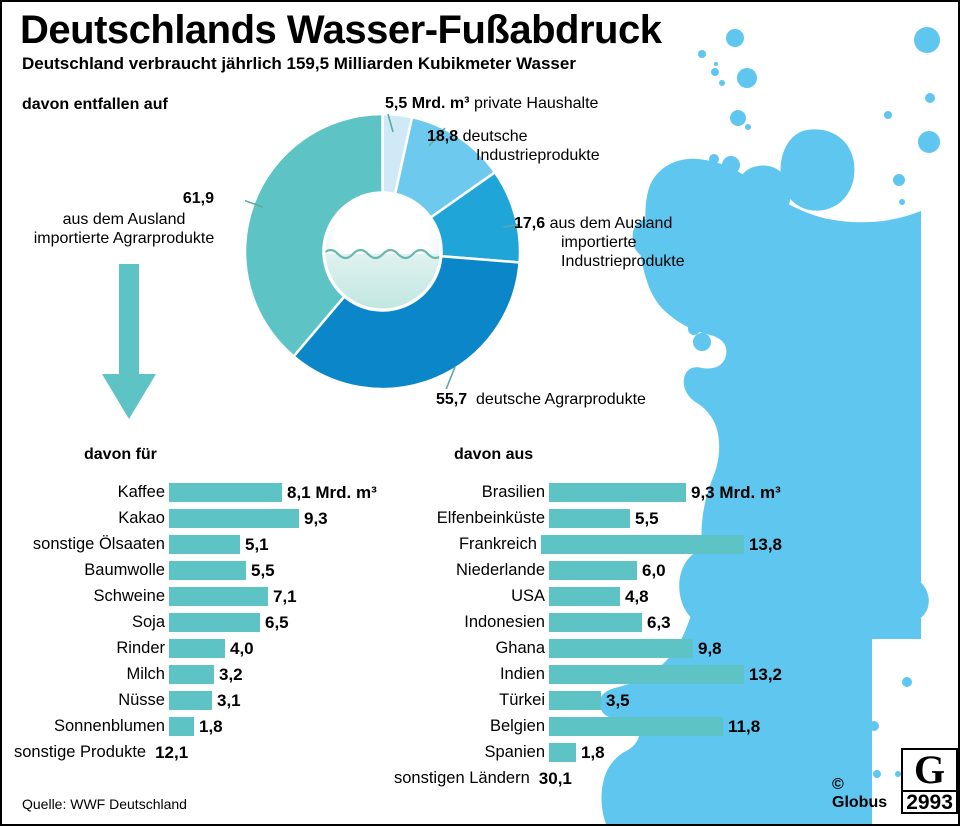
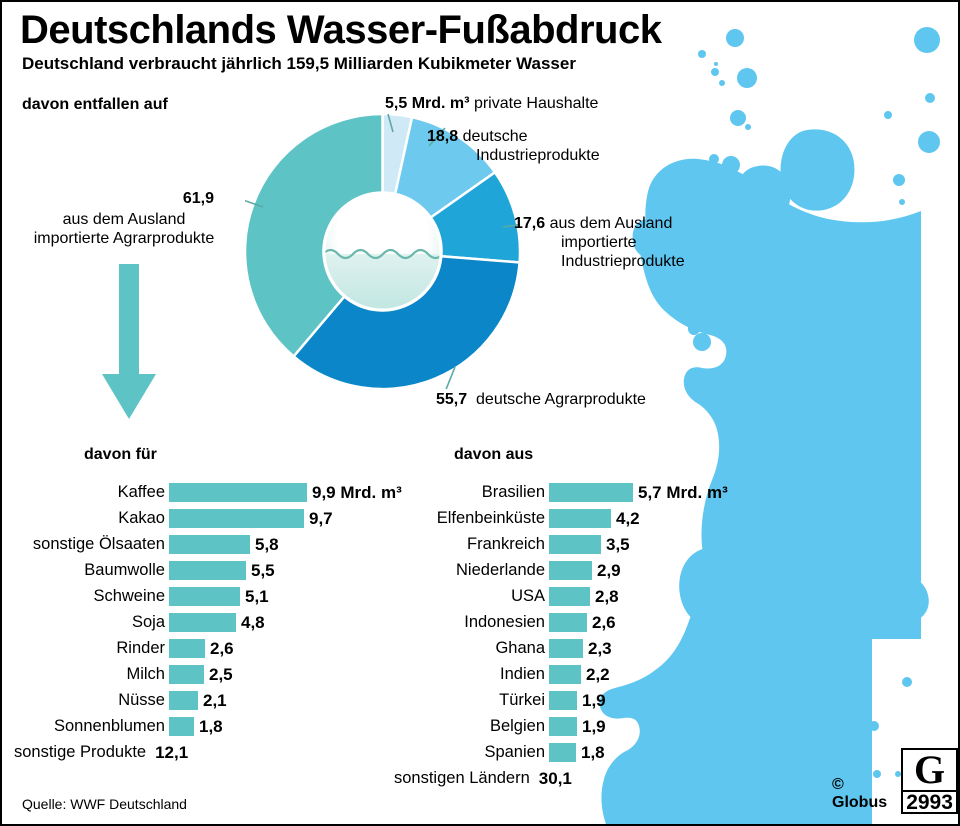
davon für/Kaffee: 8,1 -> 9,9
davon für/Kakao: 9,3 -> 9,7
davon für/sonstige Ölsaaten: 5,1 -> 5,8
davon für/Schweine: 7,1 -> 5,1
davon für/Soja: 6,5 -> 4,8
davon für/Rinder: 4,0 -> 2,6
davon für/Milch: 3,2 -> 2,5
davon für/Nüsse: 3,1 -> 2,1
davon aus/Brasilien: 9,3 -> 5,7
davon aus/Elfenbeinküste: 5,5 -> 4,2
davon aus/Frankreich: 13,8 -> 3,5
davon aus/Niederlande: 6,0 -> 2,9
davon aus/USA: 4,8 -> 2,8
davon aus/Indonesien: 6,3 -> 2,6
davon aus/Ghana: 9,8 -> 2,3
davon aus/Indien: 13,2 -> 2,2
davon aus/Türkei: 3,5 -> 1,9
davon aus/Belgien: 11,8 -> 1,9
